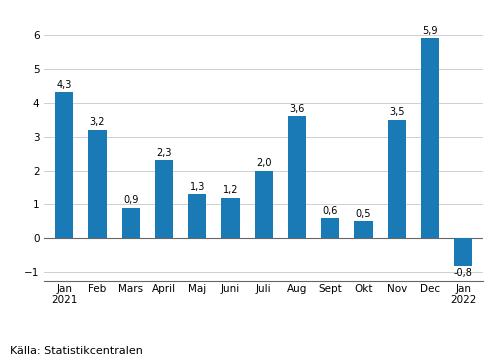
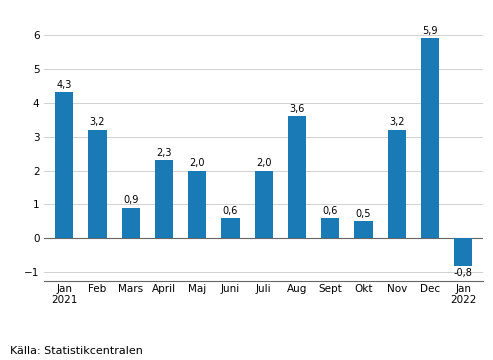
Maj: 1,3 -> 2,0
Juni: 1,2 -> 0,6
Nov: 3,5 -> 3,2
